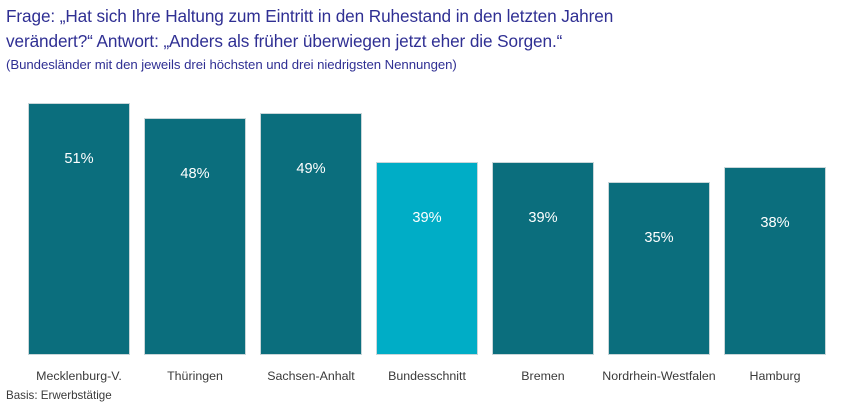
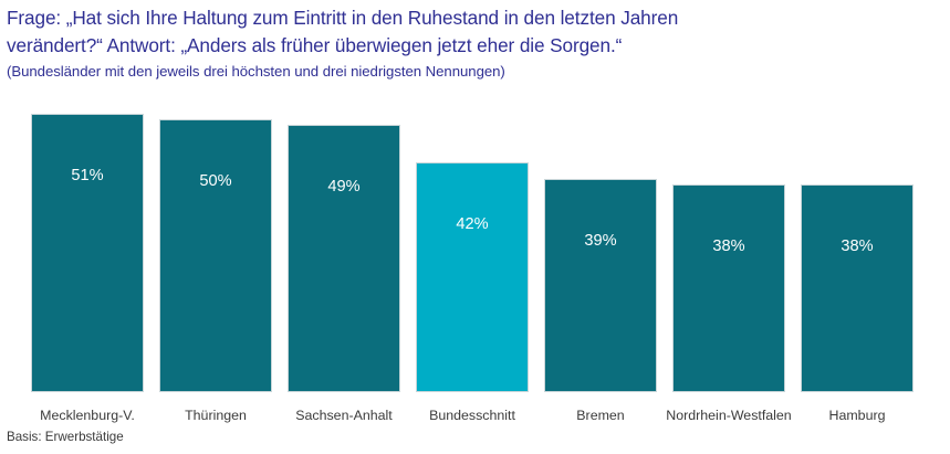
Thüringen: 48% -> 50%
Bundesschnitt: 39% -> 42%
Nordrhein-Westfalen: 35% -> 38%
